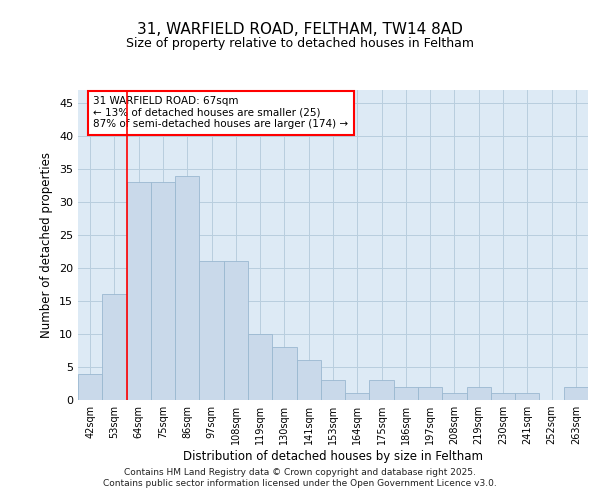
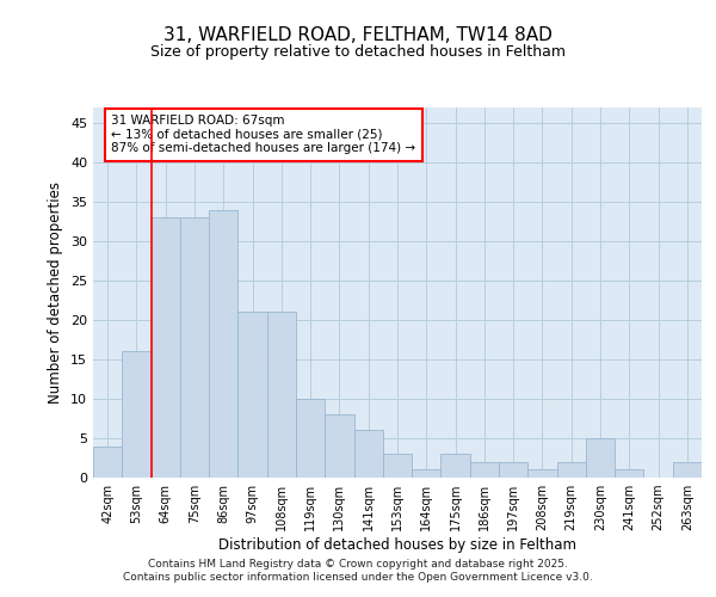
230sqm: 1 -> 5
